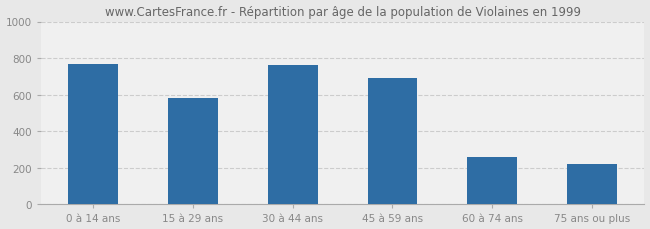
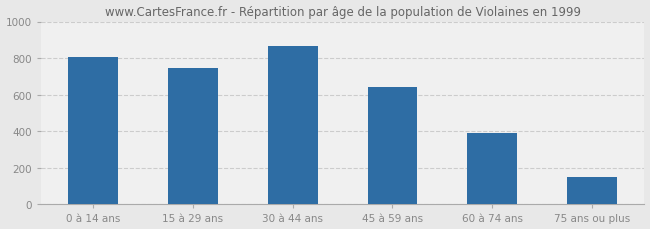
0 à 14 ans: 770 -> 810
15 à 29 ans: 580 -> 750
30 à 44 ans: 760 -> 870
45 à 59 ans: 690 -> 640
60 à 74 ans: 260 -> 390
75 ans ou plus: 220 -> 150
